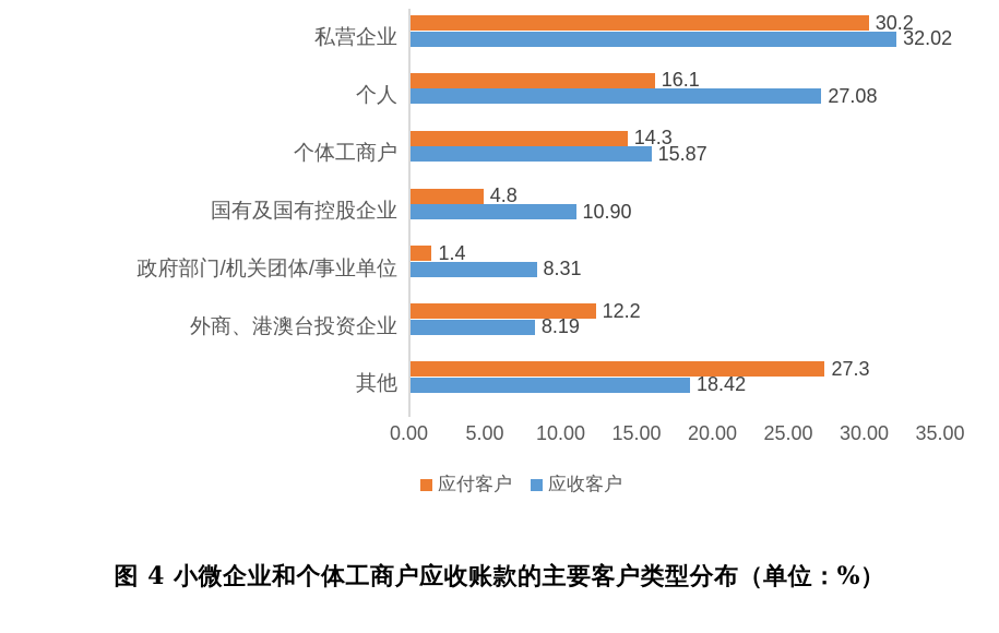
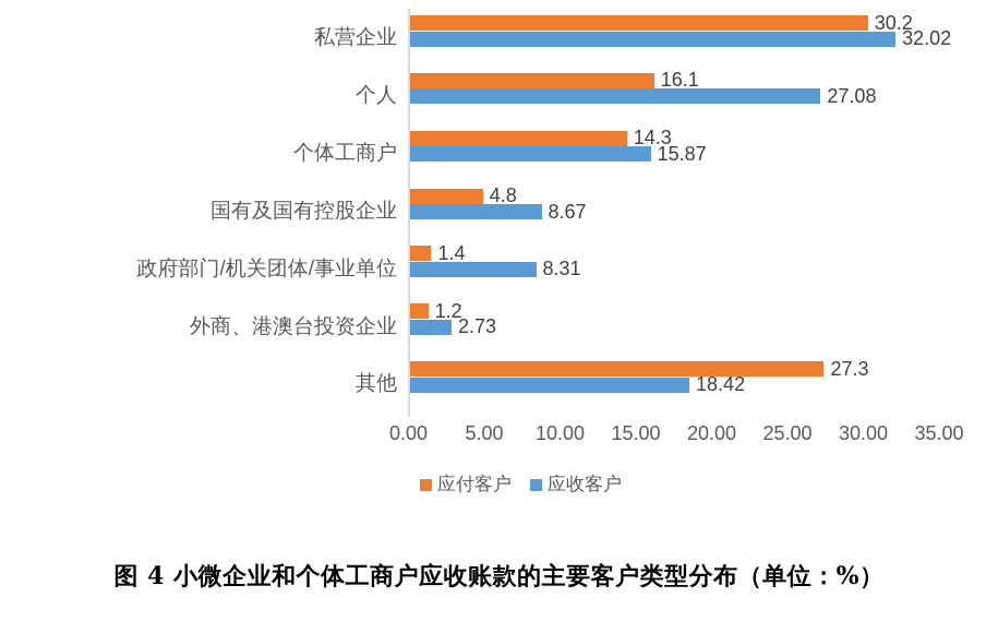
应收客户/国有及国有控股企业: 10.90 -> 8.67
应付客户/外商、港澳台投资企业: 12.2 -> 1.2
应收客户/外商、港澳台投资企业: 8.19 -> 2.73
